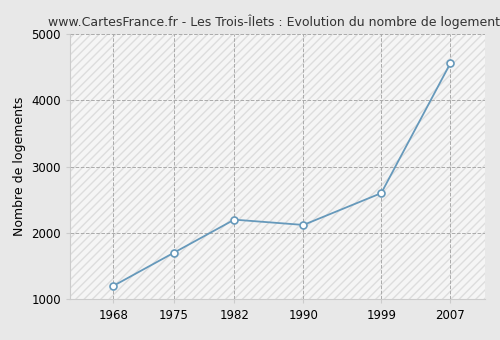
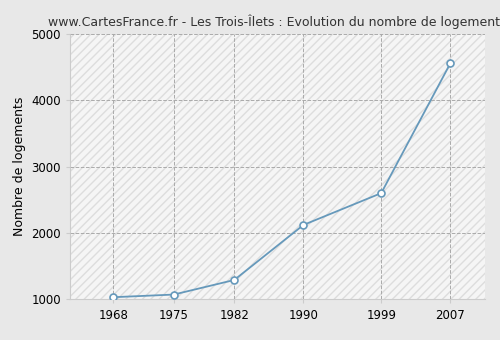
1968: 1200 -> 1030
1975: 1700 -> 1070
1982: 2200 -> 1290
